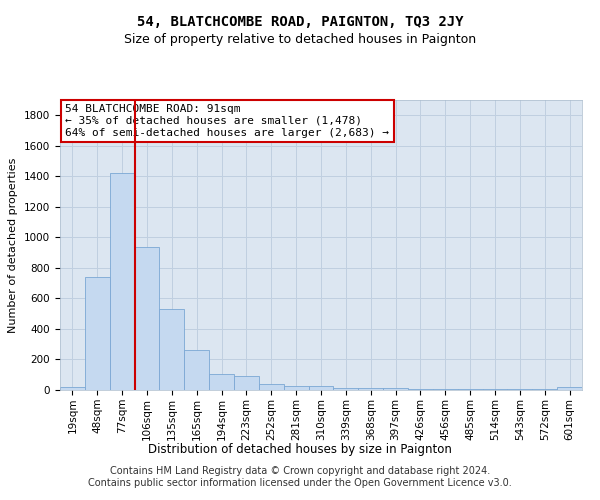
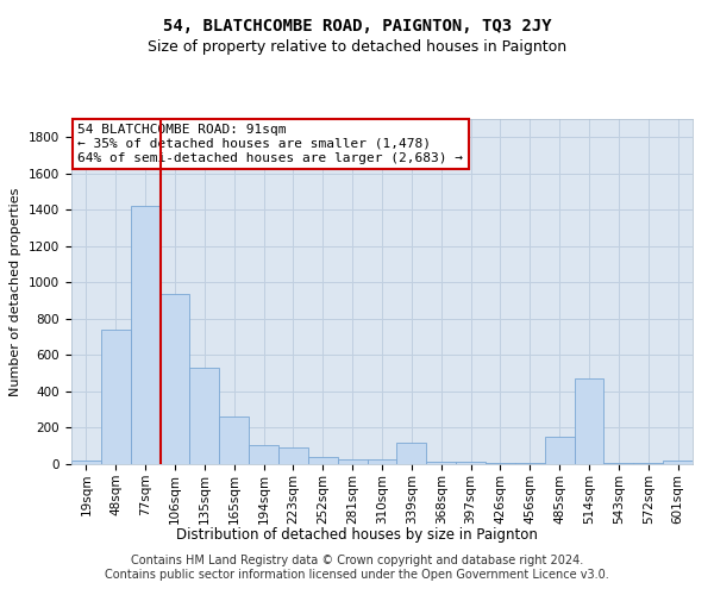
339sqm: 20 -> 120
485sqm: 0 -> 150
514sqm: 0 -> 470
